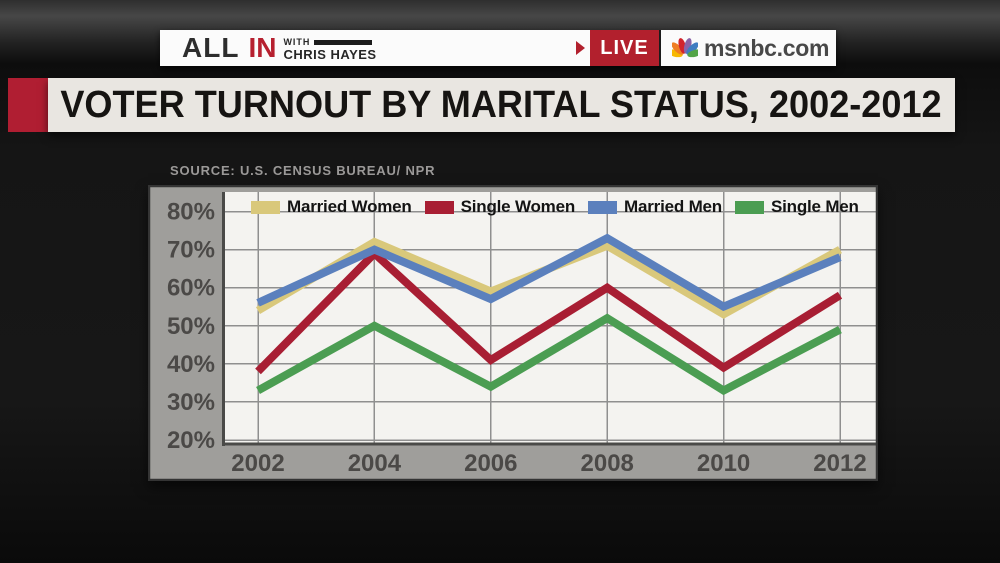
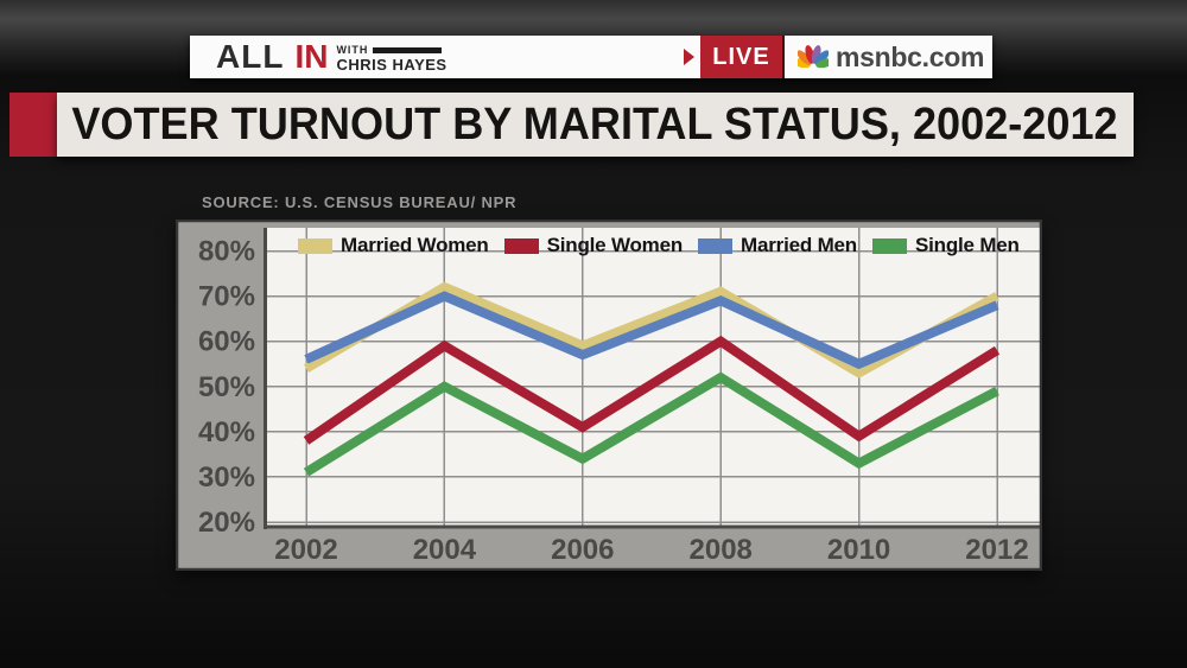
Single Men/2002: 33% -> 31%
Single Women/2004: 69% -> 59%
Married Men/2008: 73% -> 69%
